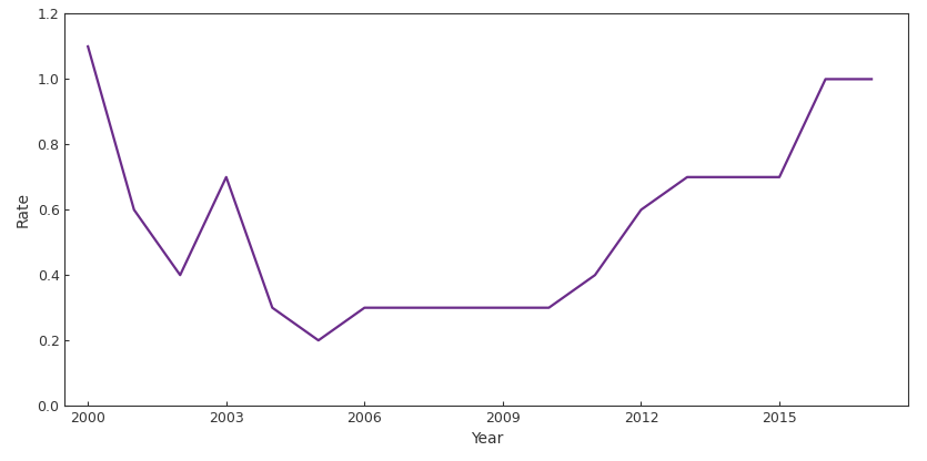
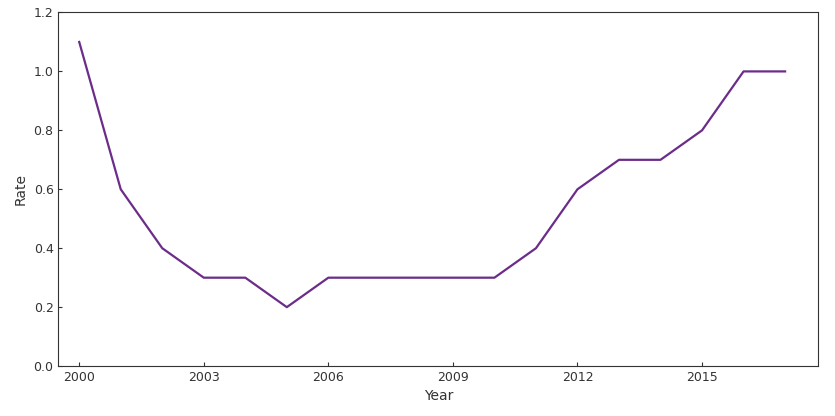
2003: 0.7 -> 0.3
2015: 0.7 -> 0.8
